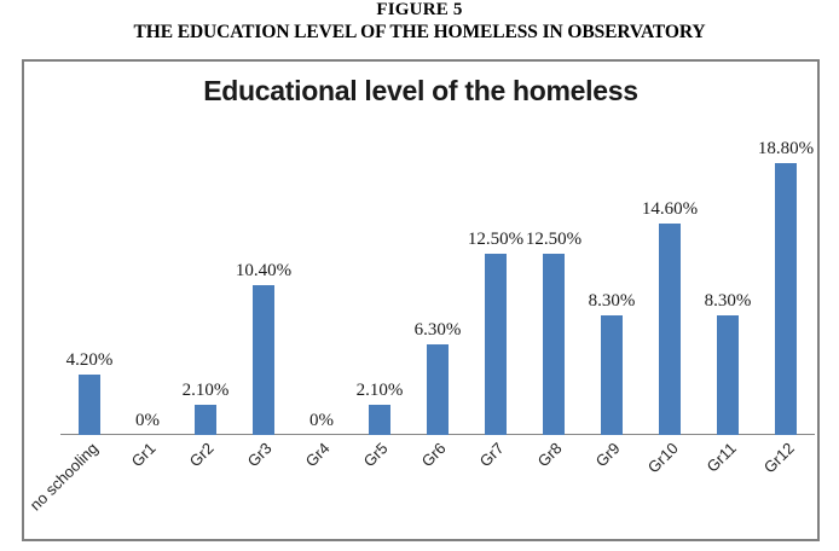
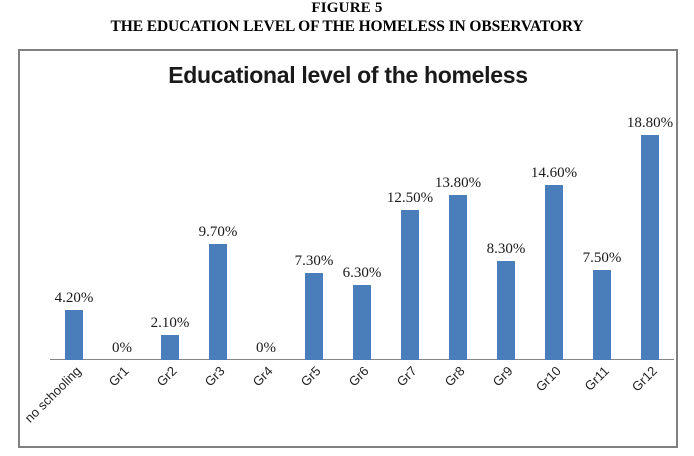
Gr3: 10.40% -> 9.70%
Gr5: 2.10% -> 7.30%
Gr8: 12.50% -> 13.80%
Gr11: 8.30% -> 7.50%
